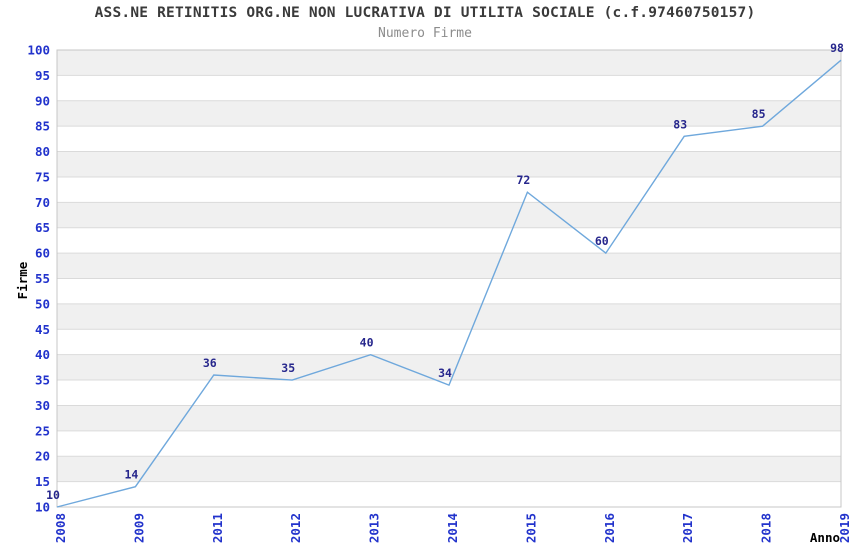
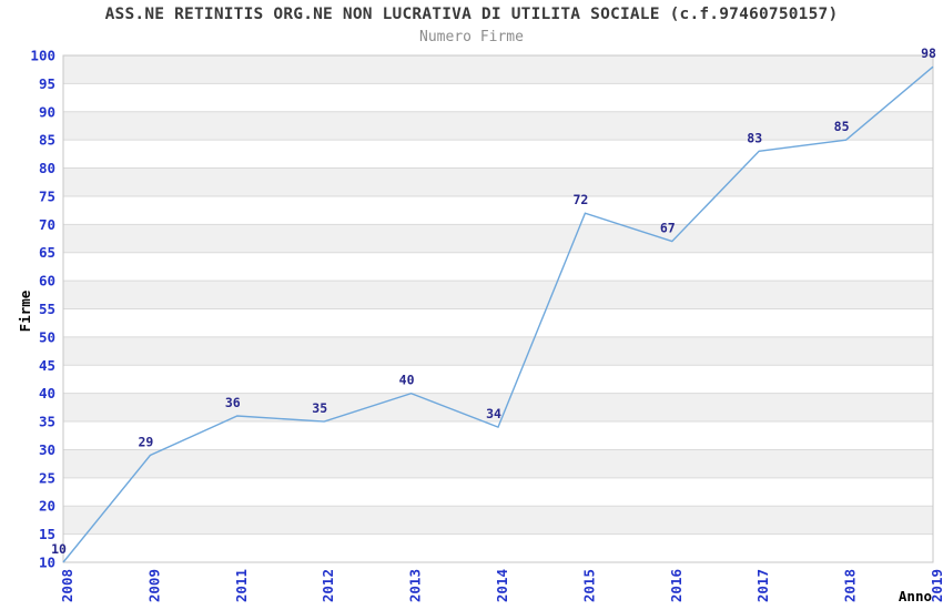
2009: 14 -> 29
2016: 60 -> 67
